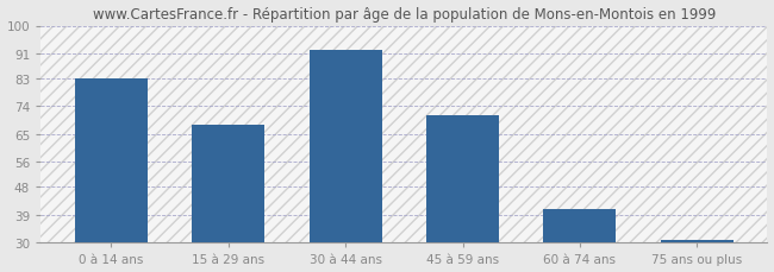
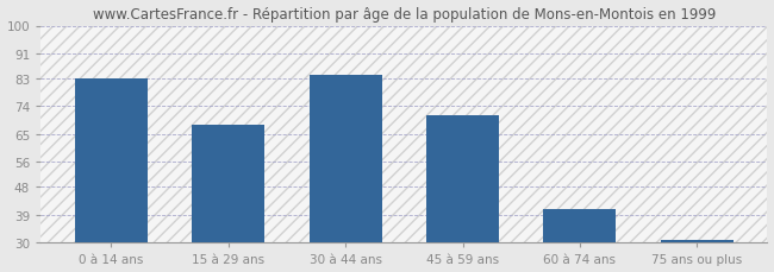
30 à 44 ans: 92 -> 84
